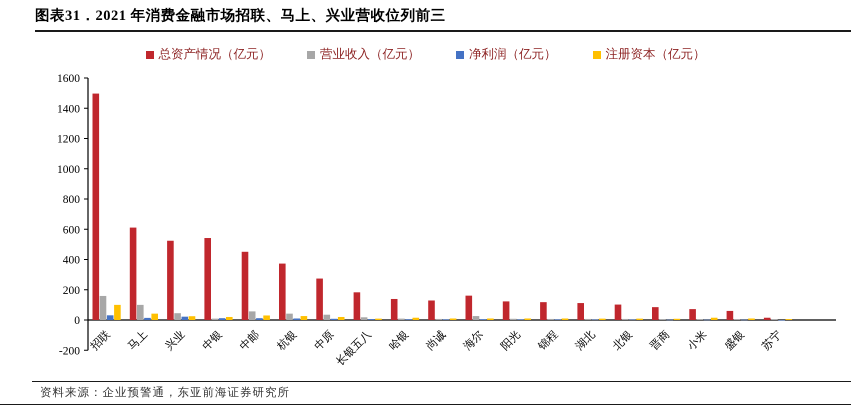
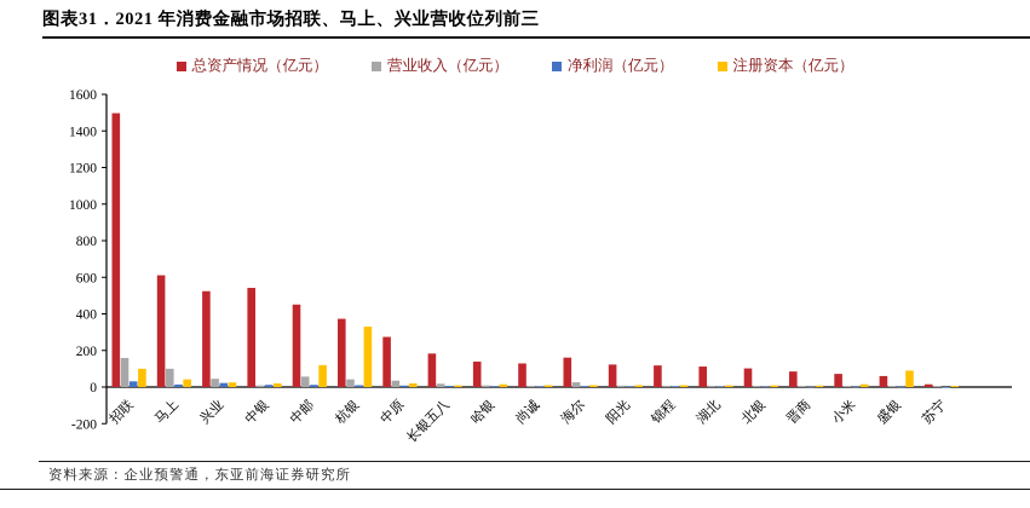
注册资本（亿元）/中邮: 30 -> 120
注册资本（亿元）/杭银: 30 -> 330
注册资本（亿元）/盛银: 10 -> 90
